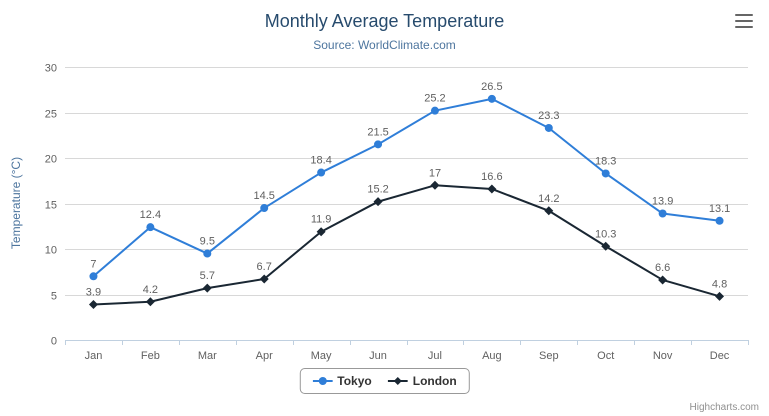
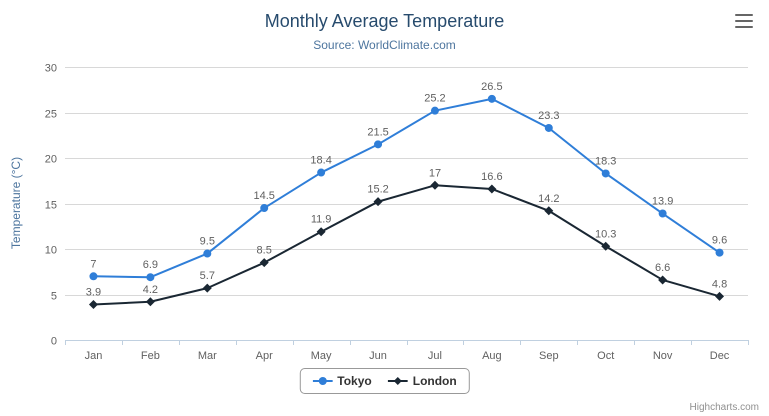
Tokyo/Feb: 12.4 -> 6.9
London/Apr: 6.7 -> 8.5
Tokyo/Dec: 13.1 -> 9.6
